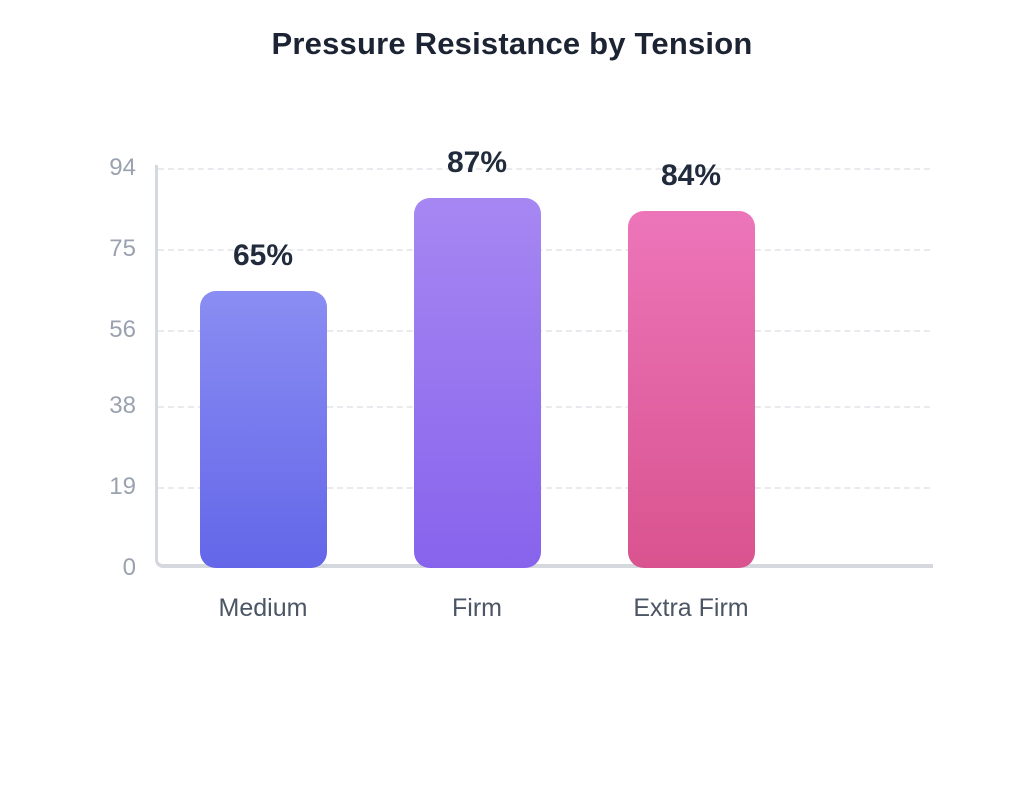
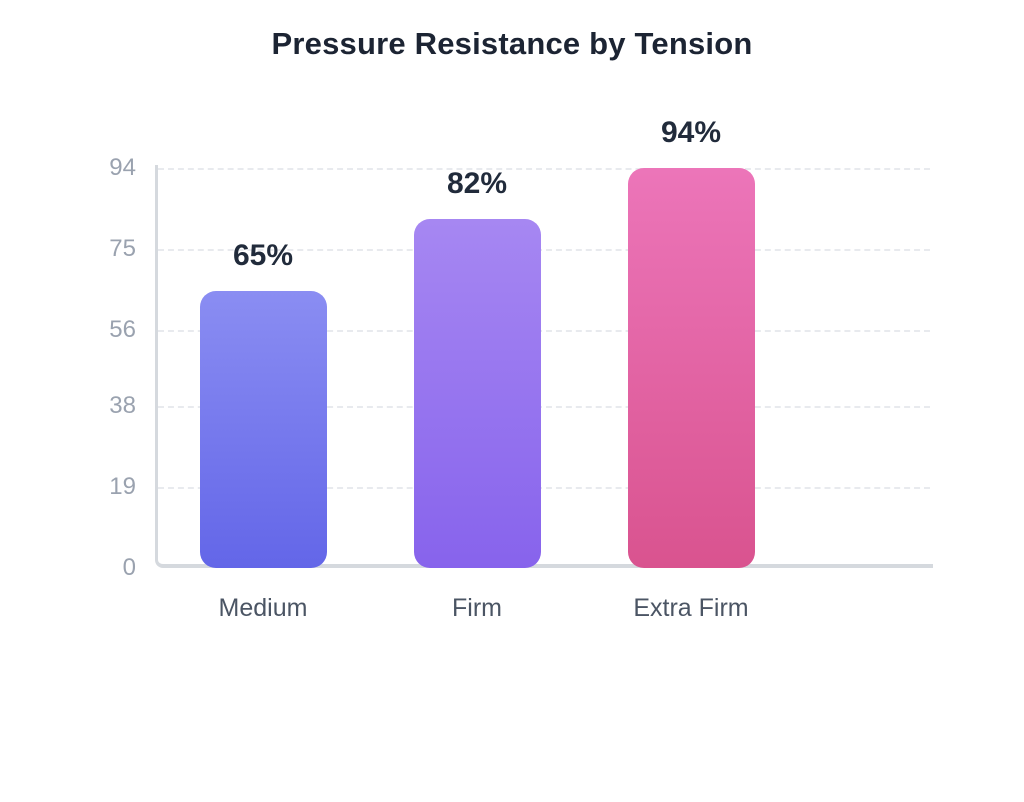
Firm: 87% -> 82%
Extra Firm: 84% -> 94%
